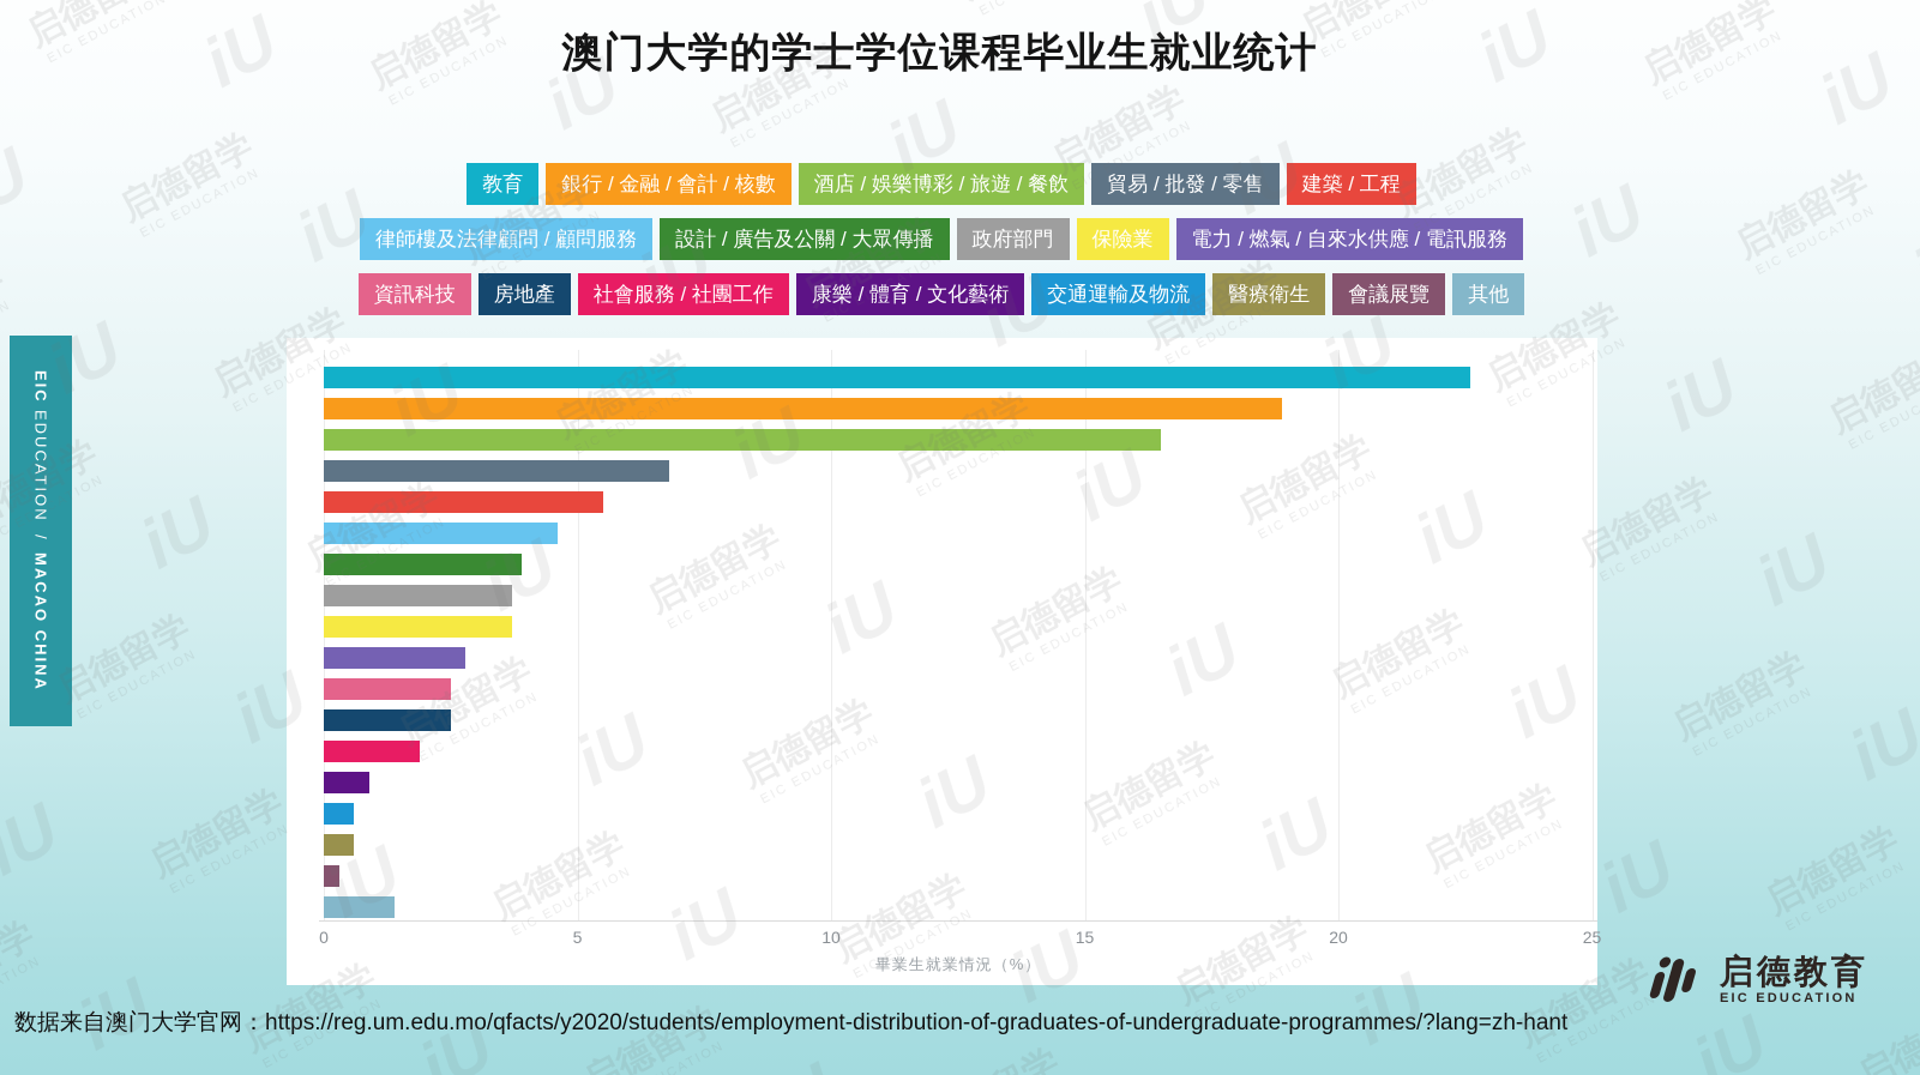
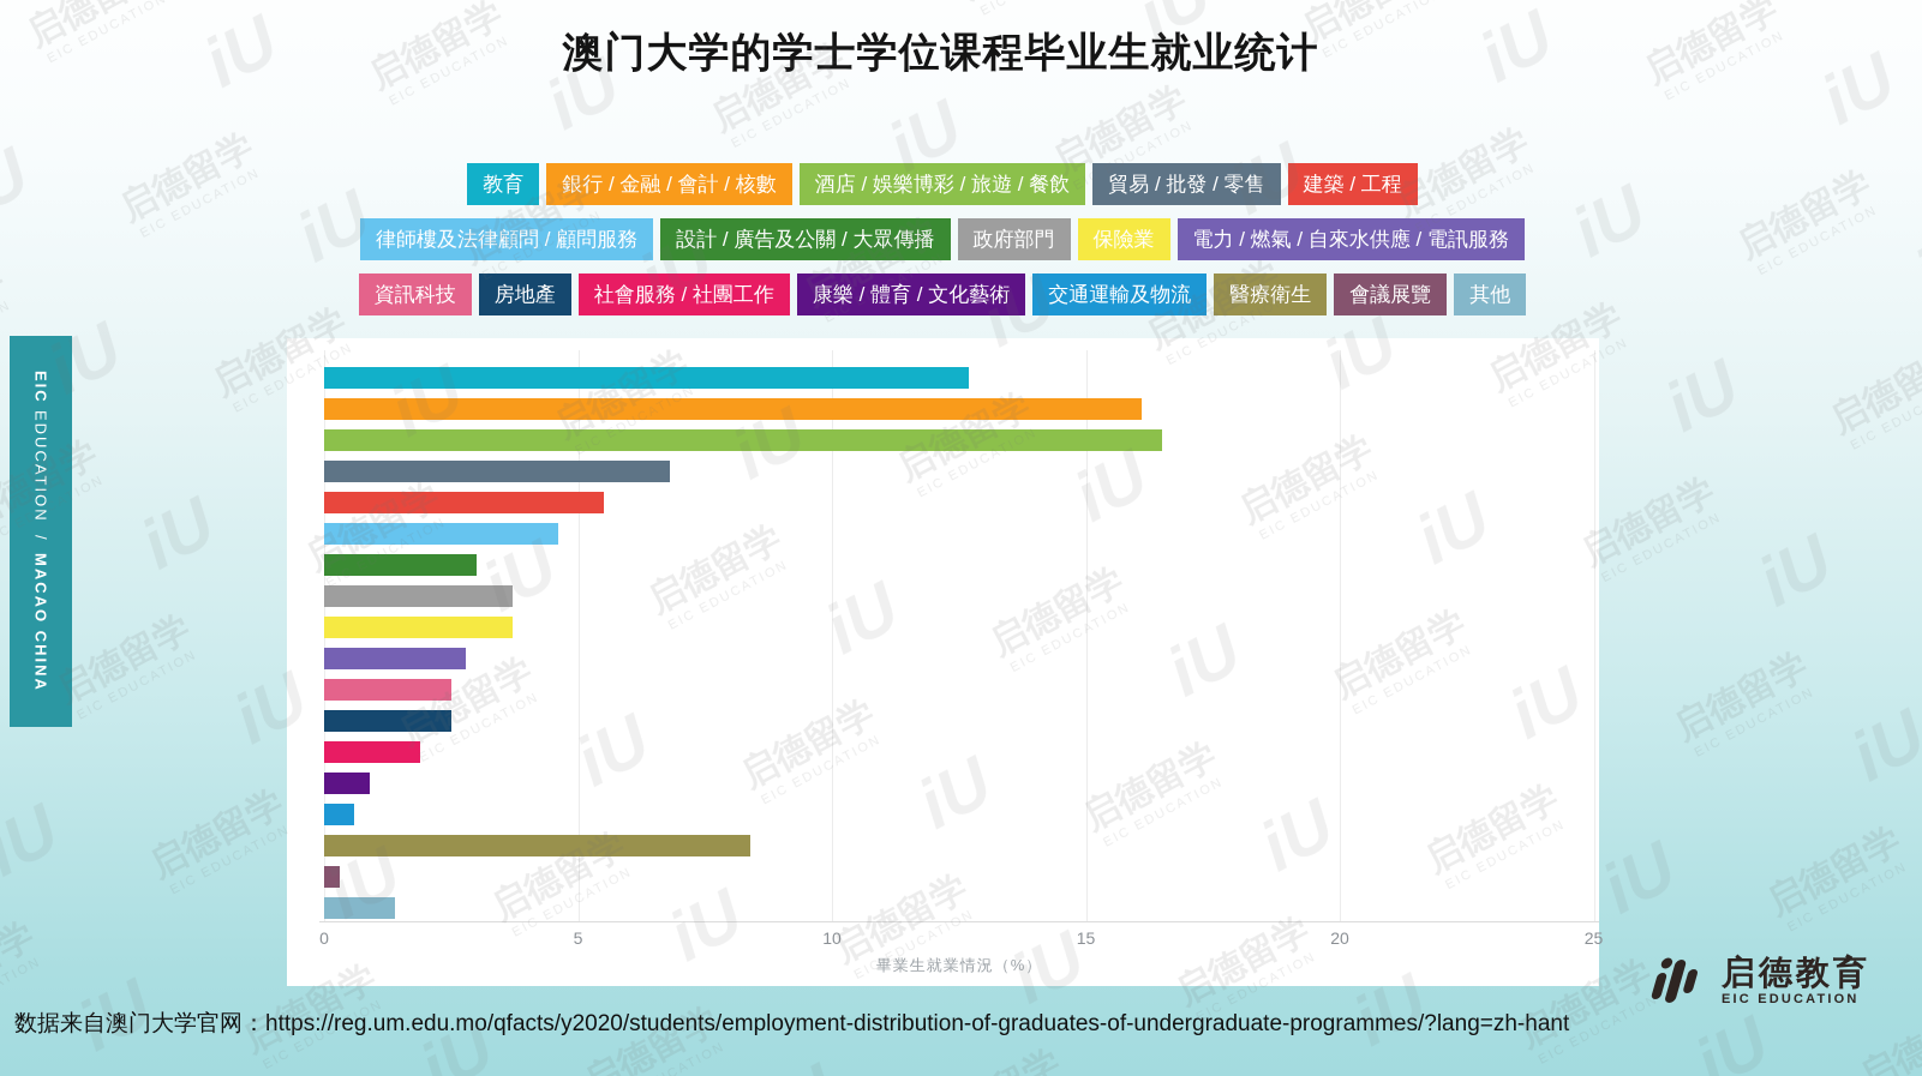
教育: 22.6 -> 12.7
銀行 / 金融 / 會計 / 核數: 18.9 -> 16.1
設計 / 廣告及公關 / 大眾傳播: 3.9 -> 3.0
醫療衛生: 0.6 -> 8.4
